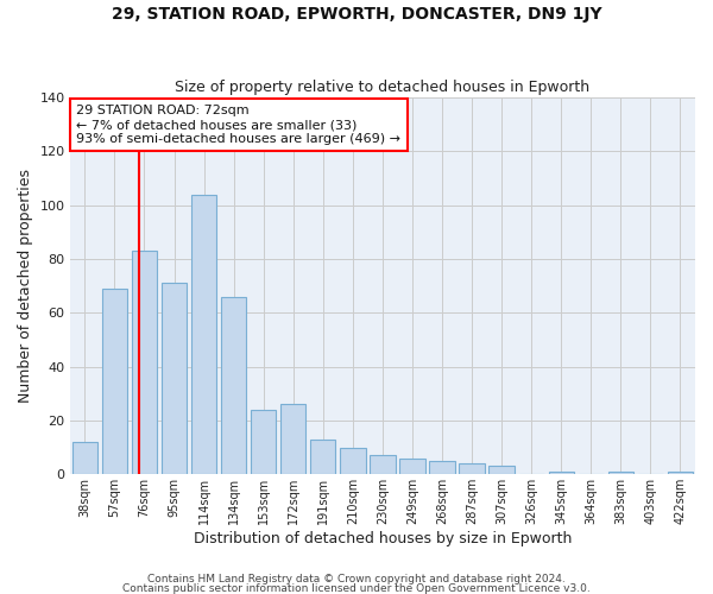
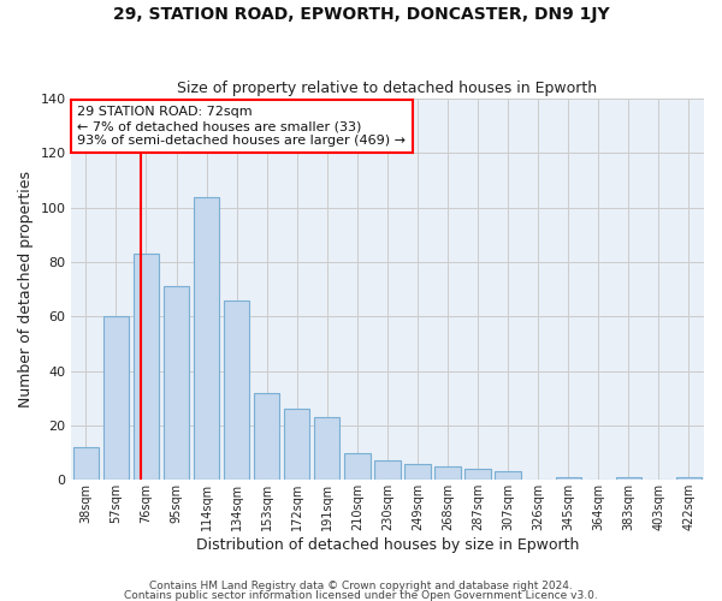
57sqm: 69 -> 60
153sqm: 24 -> 32
191sqm: 13 -> 23
